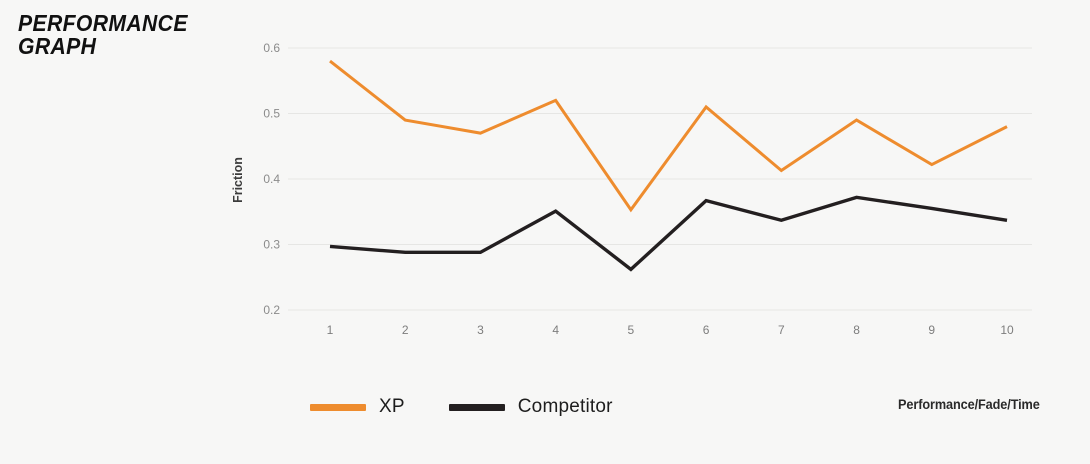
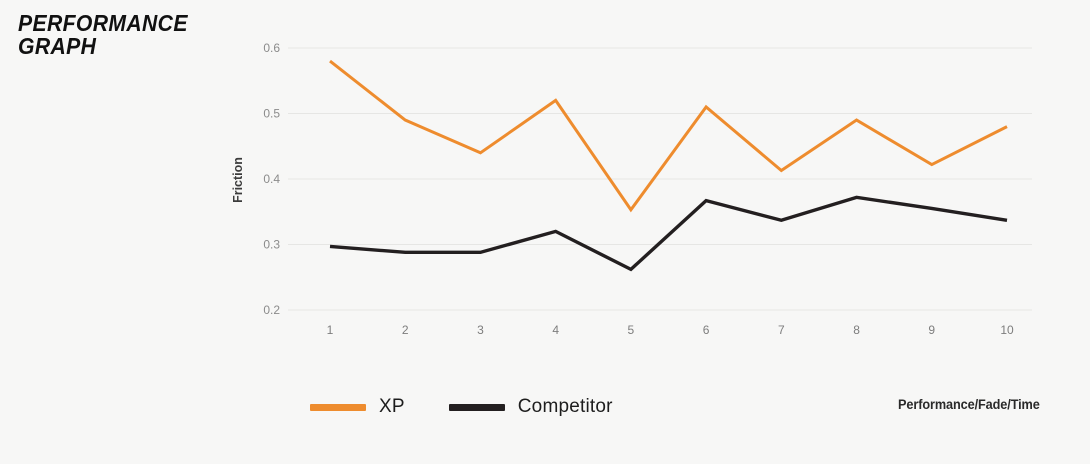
XP/3: 0.47 -> 0.44
Competitor/4: 0.35 -> 0.32
